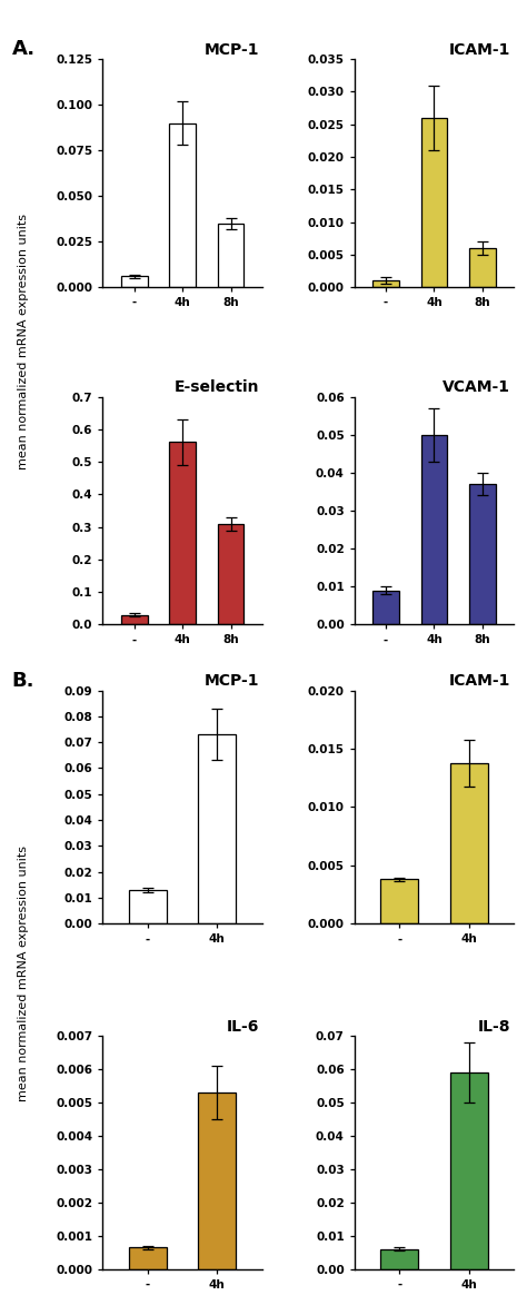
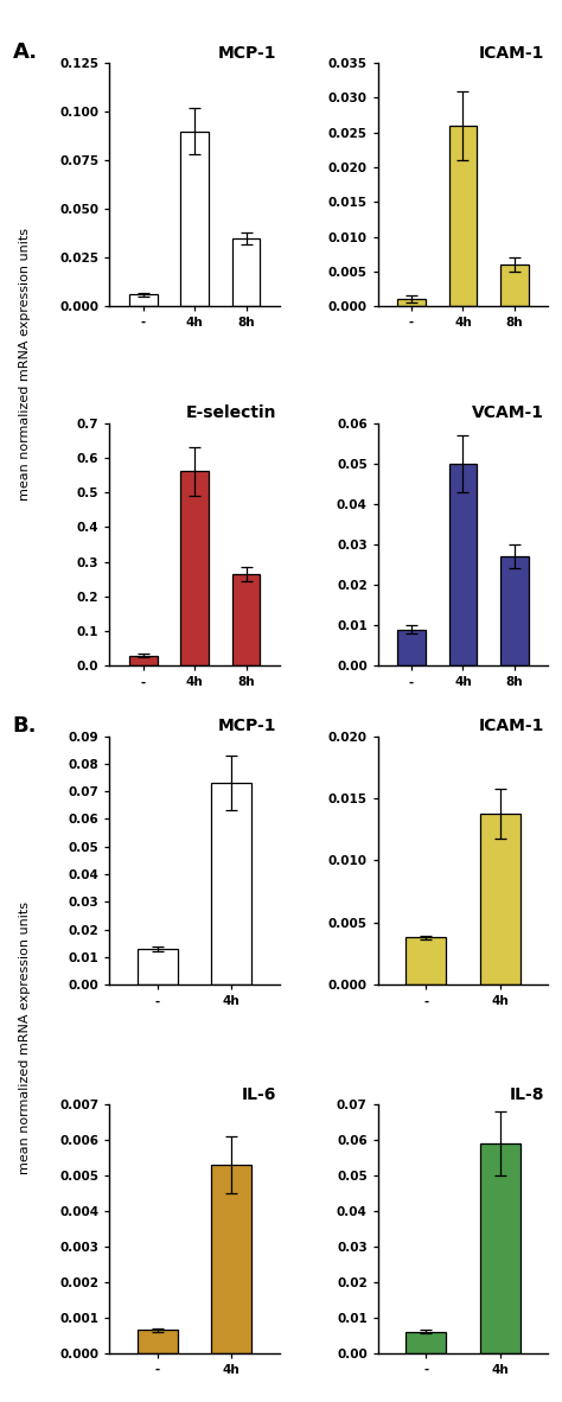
E-selectin/8h: 0.310 -> 0.265
VCAM-1/8h: 0.037 -> 0.027
